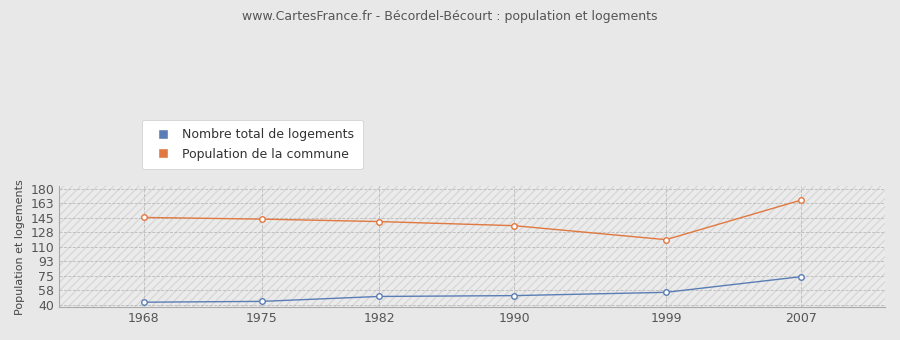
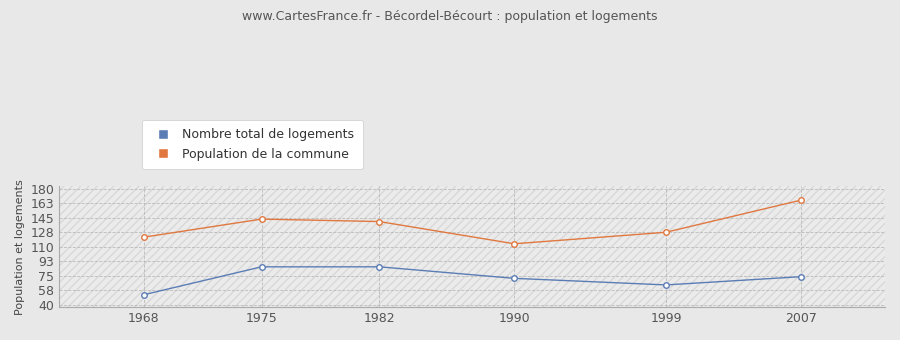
Nombre total de logements/1968: 43 -> 52
Population de la commune/1968: 146 -> 122
Nombre total de logements/1975: 44 -> 86
Nombre total de logements/1982: 50 -> 86
Nombre total de logements/1990: 51 -> 72
Population de la commune/1990: 136 -> 114
Nombre total de logements/1999: 55 -> 64
Population de la commune/1999: 119 -> 128
